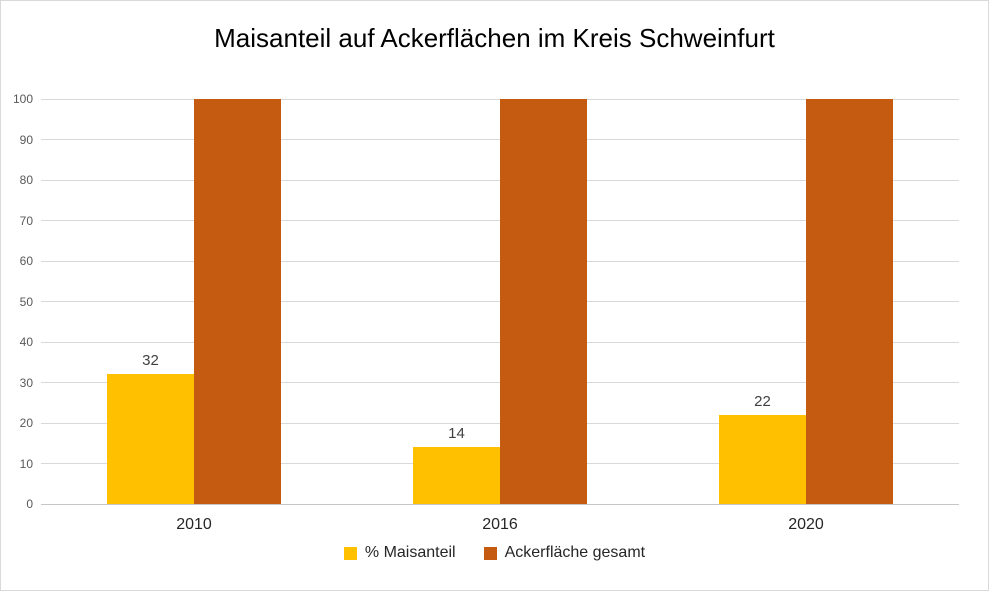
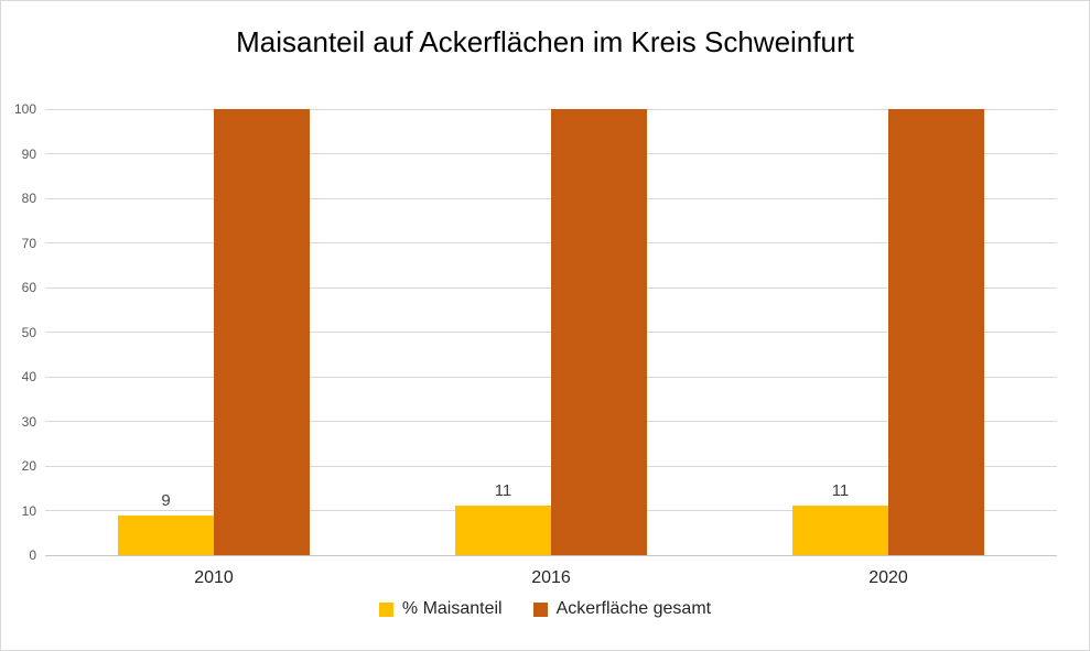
% Maisanteil/2010: 32 -> 9
% Maisanteil/2016: 14 -> 11
% Maisanteil/2020: 22 -> 11
